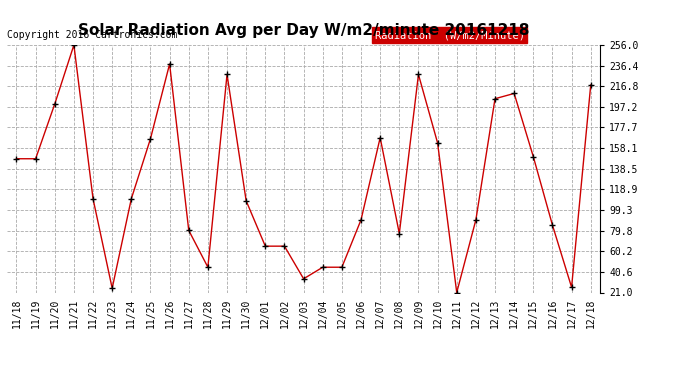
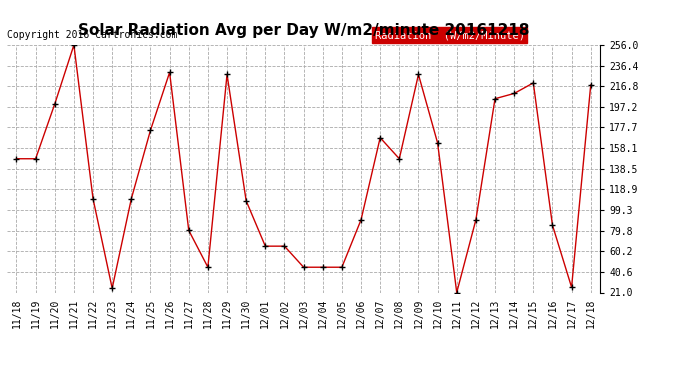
11/25: 167 -> 175
11/26: 238 -> 230
12/03: 34 -> 45
12/08: 77 -> 148
12/15: 150 -> 220
